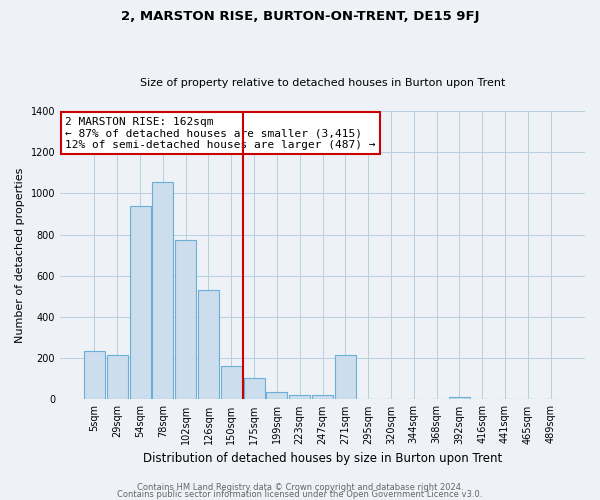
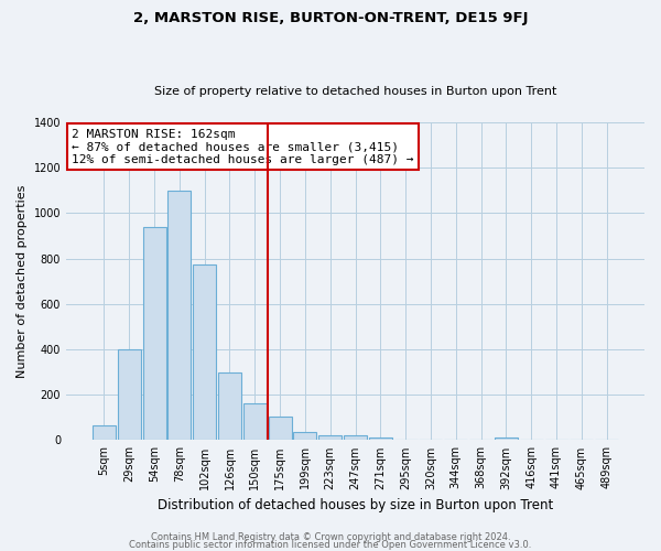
5sqm: 235 -> 65
29sqm: 215 -> 400
78sqm: 1055 -> 1100
126sqm: 530 -> 300
271sqm: 215 -> 10
